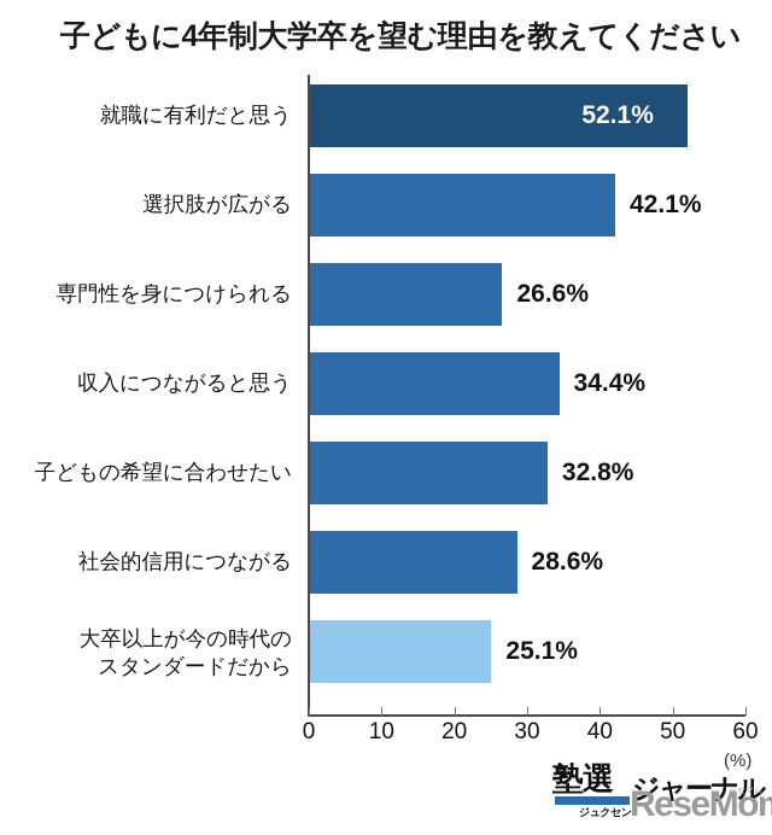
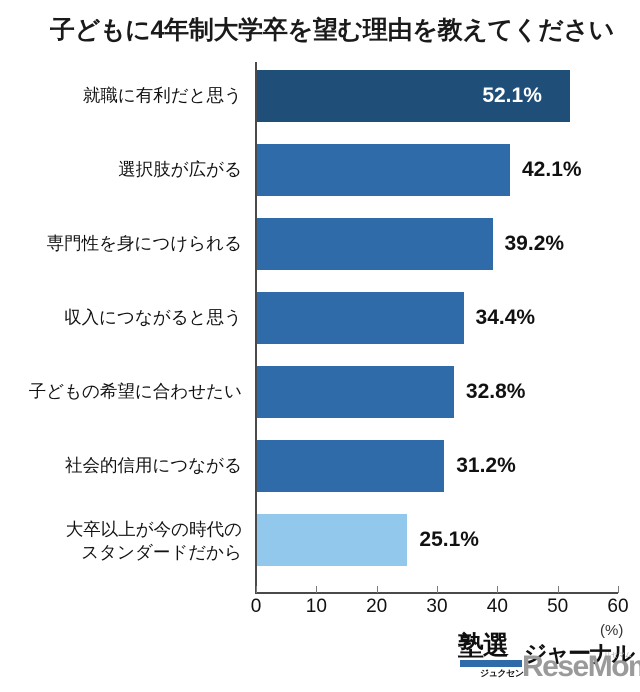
専門性を身につけられる: 26.6% -> 39.2%
社会的信用につながる: 28.6% -> 31.2%
